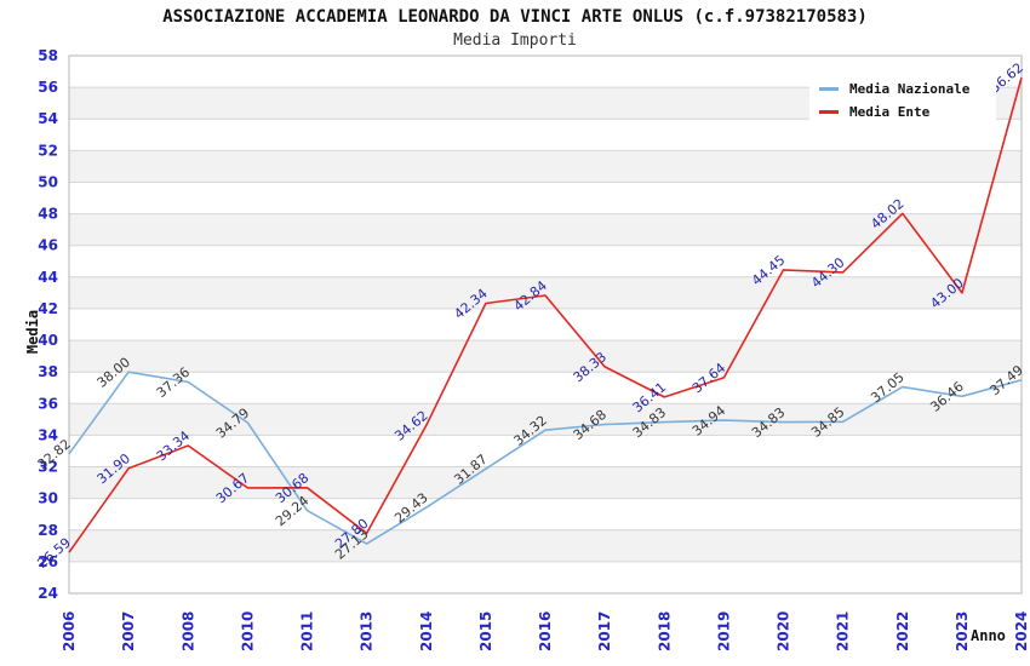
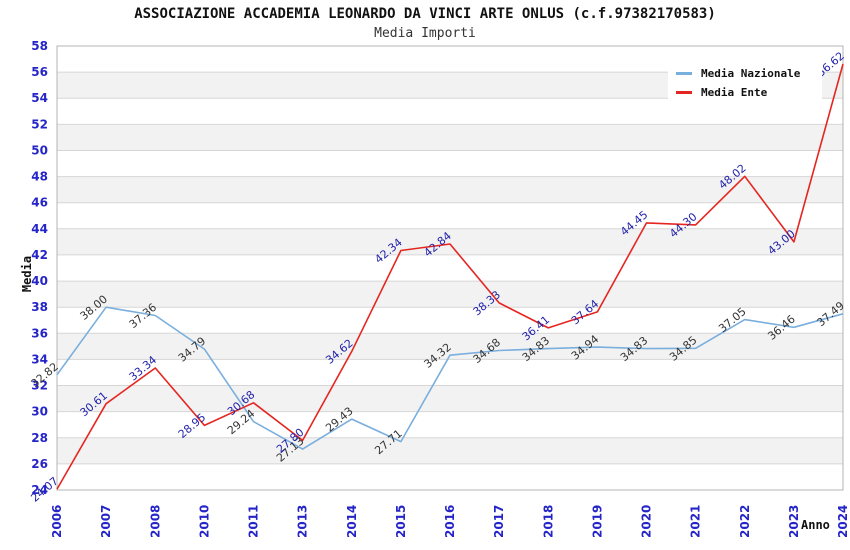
Media Ente/2006: 26.59 -> 24.07
Media Ente/2007: 31.90 -> 30.61
Media Ente/2010: 30.67 -> 28.95
Media Nazionale/2015: 31.87 -> 27.71
